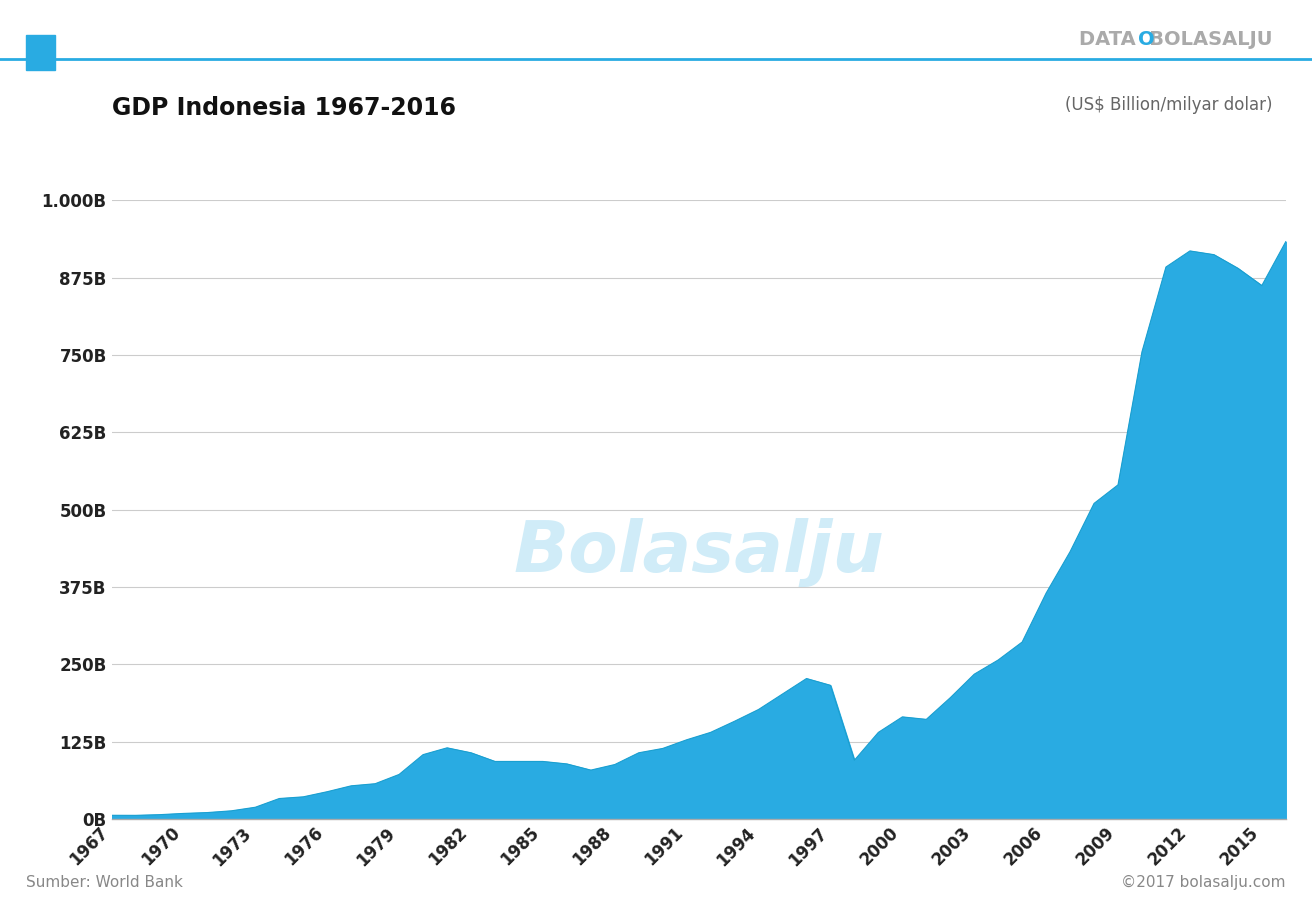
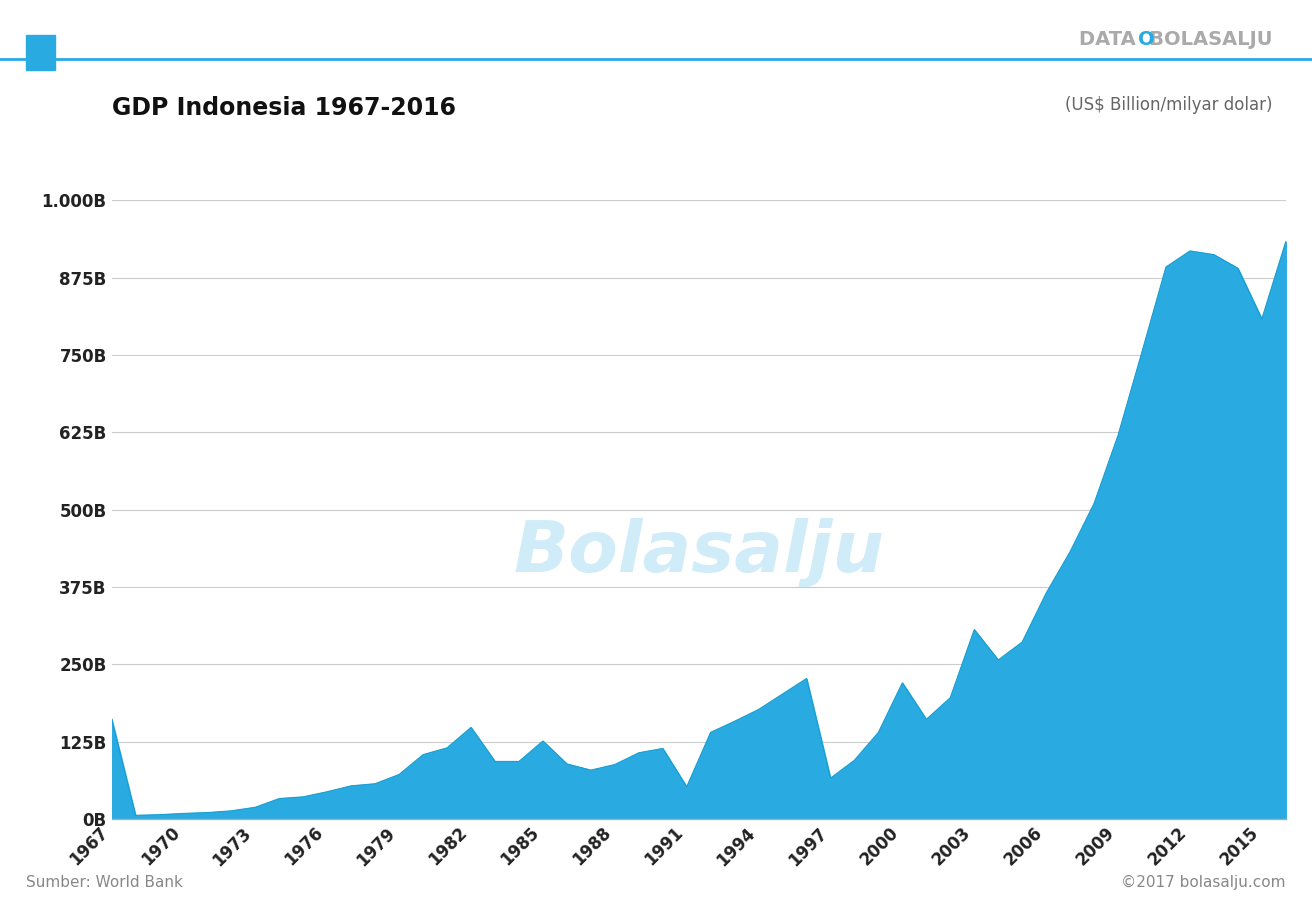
1967: 6B -> 162B
1982: 107B -> 148B
1985: 93B -> 126B
1991: 128B -> 52B
1997: 216B -> 66B
2000: 165B -> 220B
2003: 234B -> 306B
2009: 540B -> 620B
2015: 862B -> 808B
